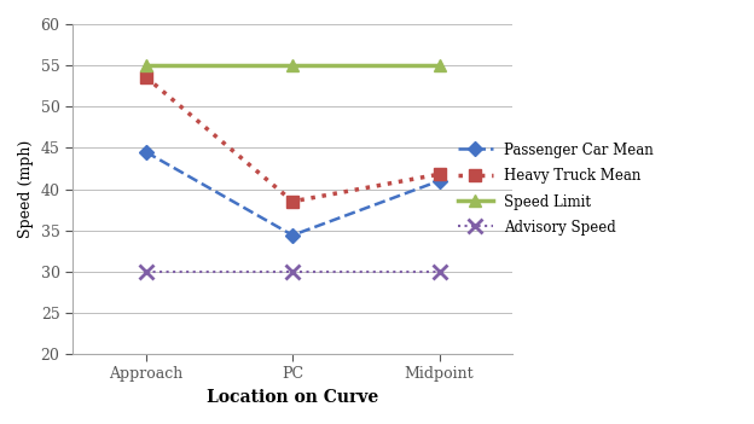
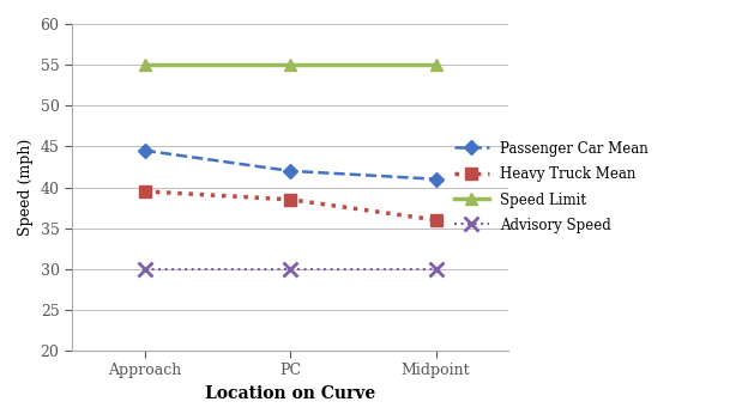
Heavy Truck Mean/Approach: 53.6 -> 39.5
Passenger Car Mean/PC: 34.4 -> 42.0
Heavy Truck Mean/Midpoint: 41.8 -> 36.0
